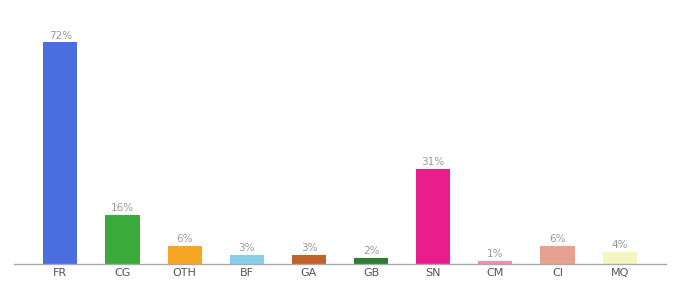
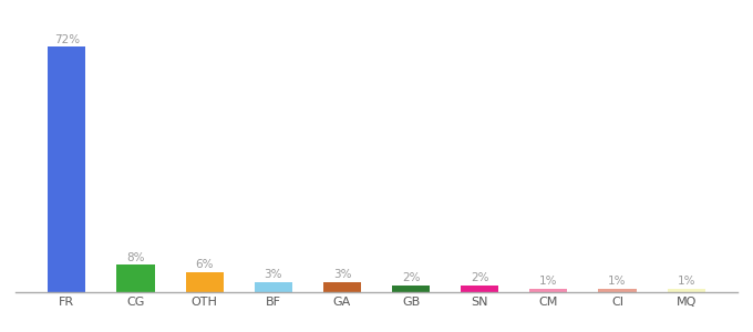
CG: 16% -> 8%
SN: 31% -> 2%
CI: 6% -> 1%
MQ: 4% -> 1%
